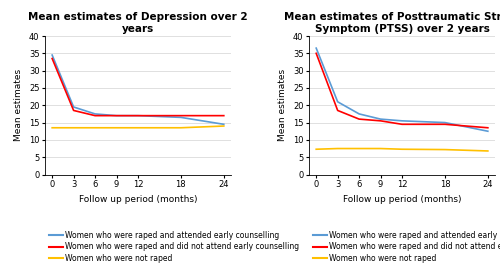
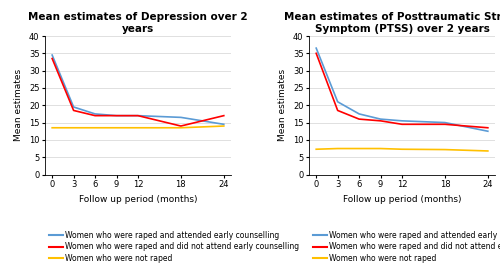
Mean estimates of Depression over 2 years/Women who were raped and did not attend early counselling/18: 17.0 -> 14.0
